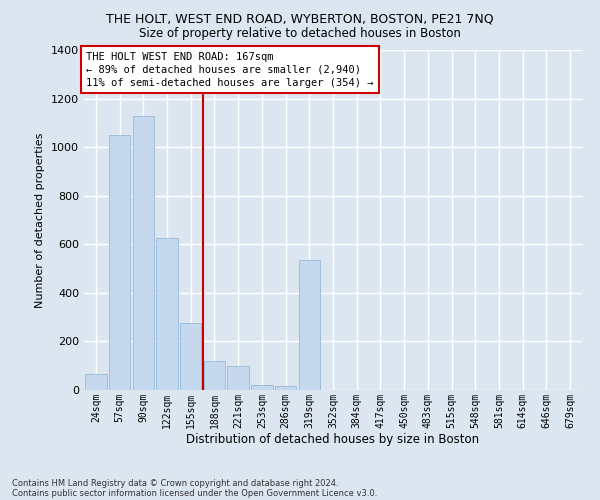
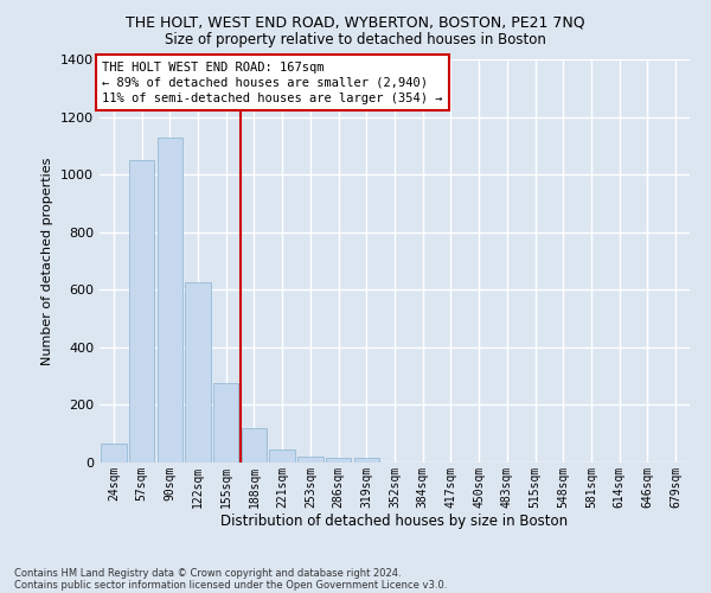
221sqm: 100 -> 45
319sqm: 535 -> 18
